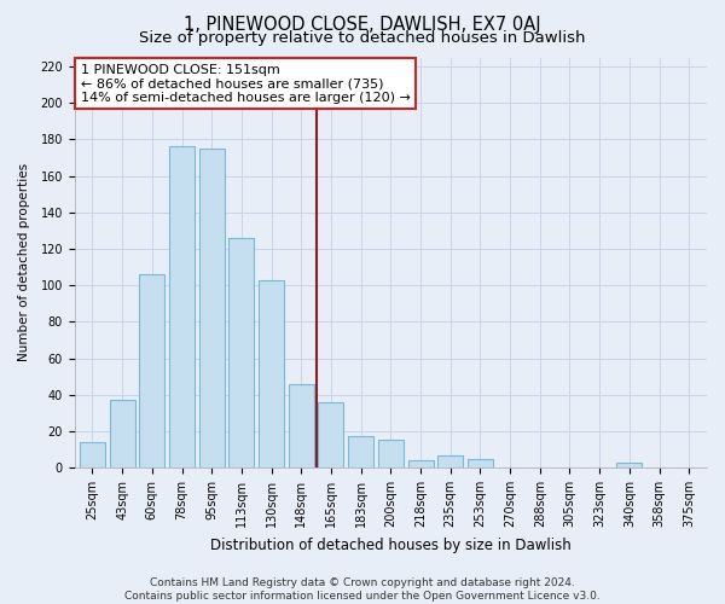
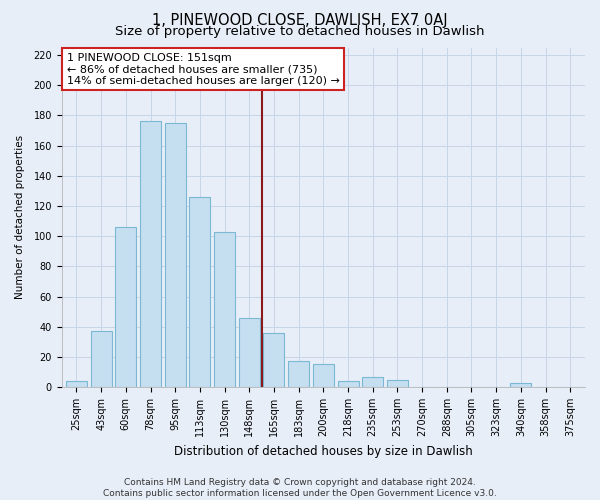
25sqm: 14 -> 4
